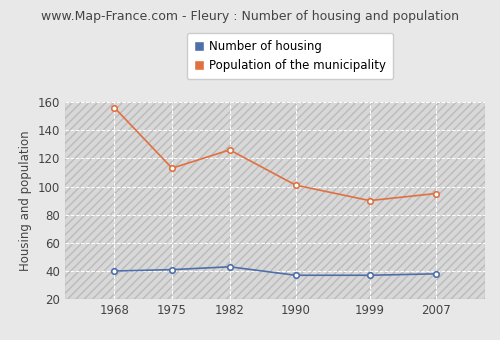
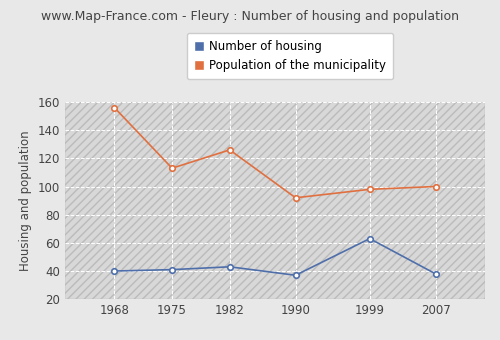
Population of the municipality/1990: 101 -> 92
Number of housing/1999: 37 -> 63
Population of the municipality/1999: 90 -> 98
Population of the municipality/2007: 95 -> 100
